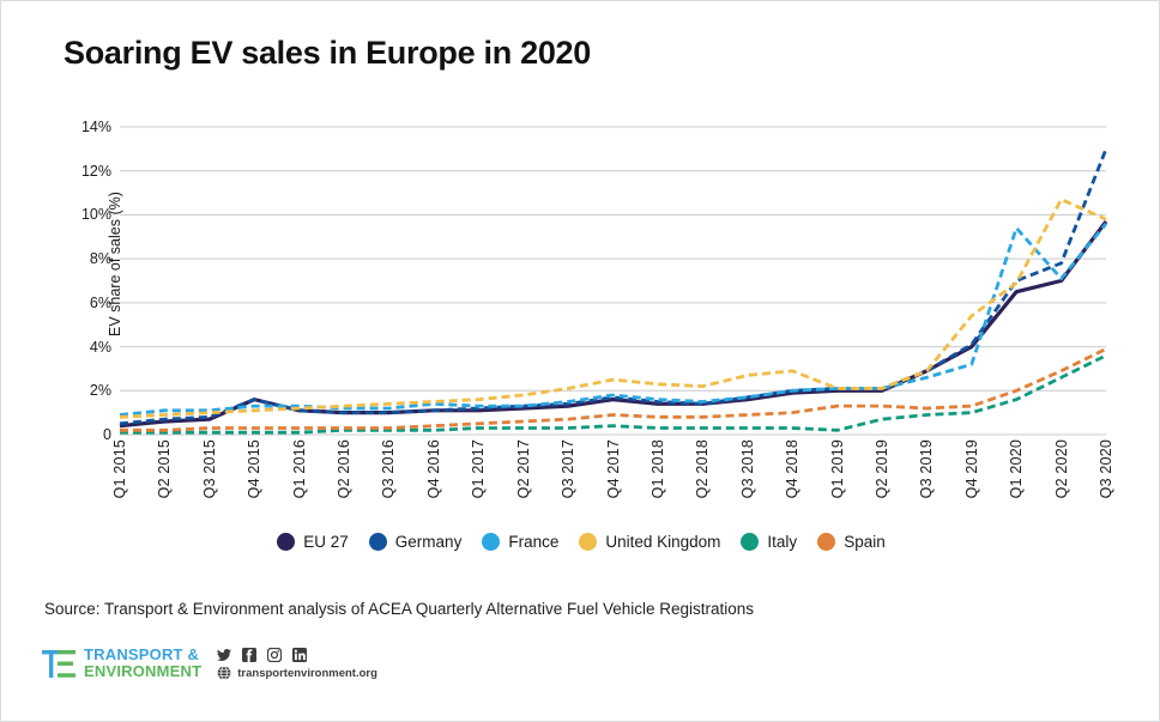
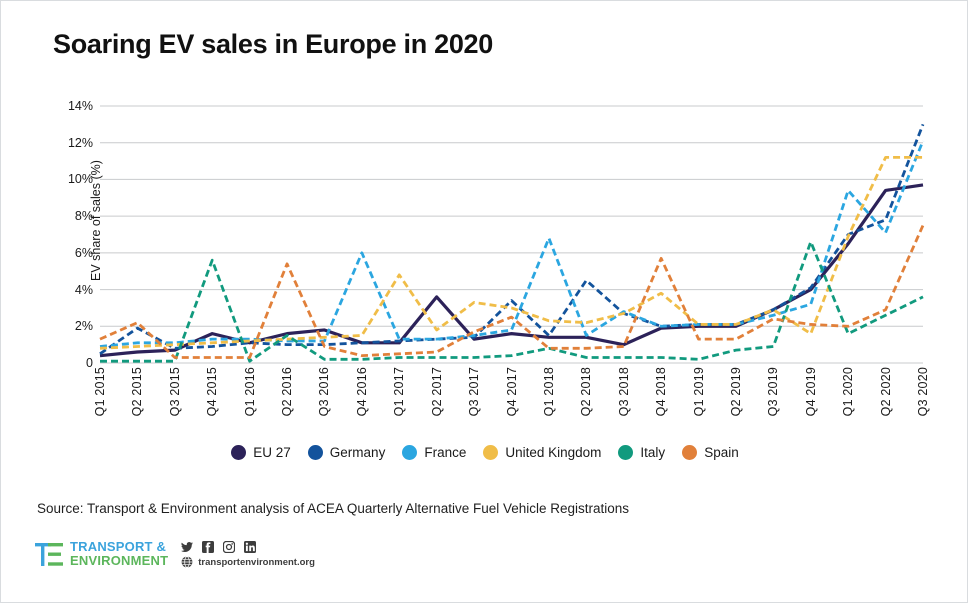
Spain/Q1 2015: 0.2% -> 1.3%
Germany/Q2 2015: 0.7% -> 1.9%
Spain/Q2 2015: 0.2% -> 2.2%
Germany/Q4 2015: 1.6% -> 0.9%
Italy/Q4 2015: 0.1% -> 5.6%
EU 27/Q2 2016: 1.0% -> 1.6%
Italy/Q2 2016: 0.2% -> 1.5%
Spain/Q2 2016: 0.3% -> 5.4%
EU 27/Q3 2016: 1.0% -> 1.8%
Spain/Q3 2016: 0.3% -> 0.9%
France/Q4 2016: 1.4% -> 6.0%
United Kingdom/Q1 2017: 1.6% -> 4.8%
EU 27/Q2 2017: 1.2% -> 3.6%
United Kingdom/Q3 2017: 2.1% -> 3.3%
Spain/Q3 2017: 0.7% -> 1.7%
Germany/Q4 2017: 1.7% -> 3.4%
United Kingdom/Q4 2017: 2.5% -> 3.0%
Spain/Q4 2017: 0.9% -> 2.5%
France/Q1 2018: 1.6% -> 6.8%
Italy/Q1 2018: 0.3% -> 0.8%
Germany/Q2 2018: 1.4% -> 4.5%
EU 27/Q3 2018: 1.6% -> 1.0%
Germany/Q3 2018: 1.7% -> 2.7%
France/Q3 2018: 1.7% -> 2.8%
United Kingdom/Q4 2018: 2.9% -> 3.8%
Spain/Q4 2018: 1.0% -> 5.7%
Spain/Q3 2019: 1.2% -> 2.4%
United Kingdom/Q4 2019: 5.4% -> 1.6%
Italy/Q4 2019: 1.0% -> 6.6%
Spain/Q4 2019: 1.3% -> 2.1%
EU 27/Q2 2020: 7.0% -> 9.4%
United Kingdom/Q2 2020: 10.7% -> 11.2%
France/Q3 2020: 9.6% -> 12.1%
United Kingdom/Q3 2020: 9.8% -> 11.2%
Spain/Q3 2020: 3.9% -> 7.5%
